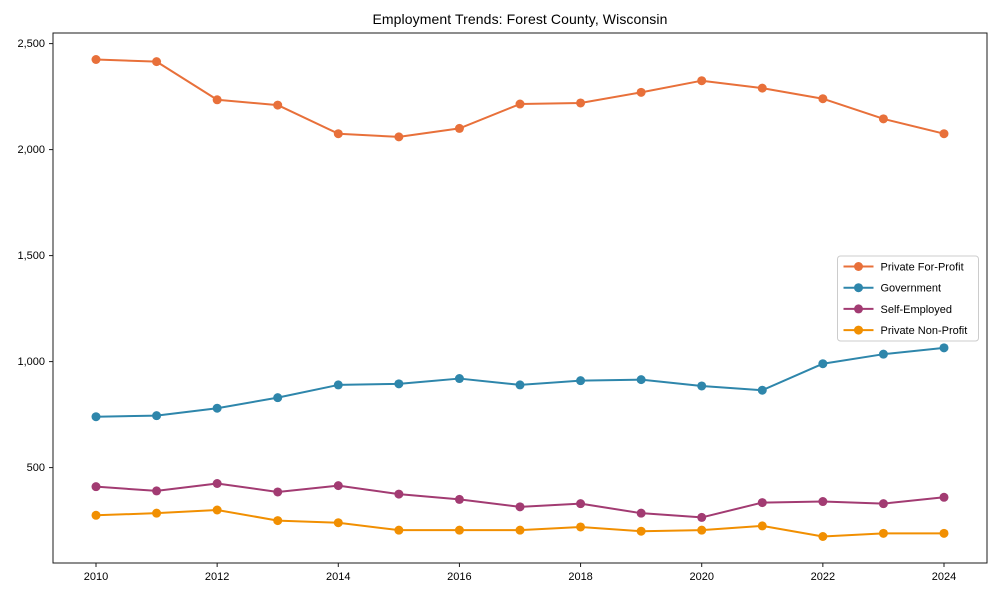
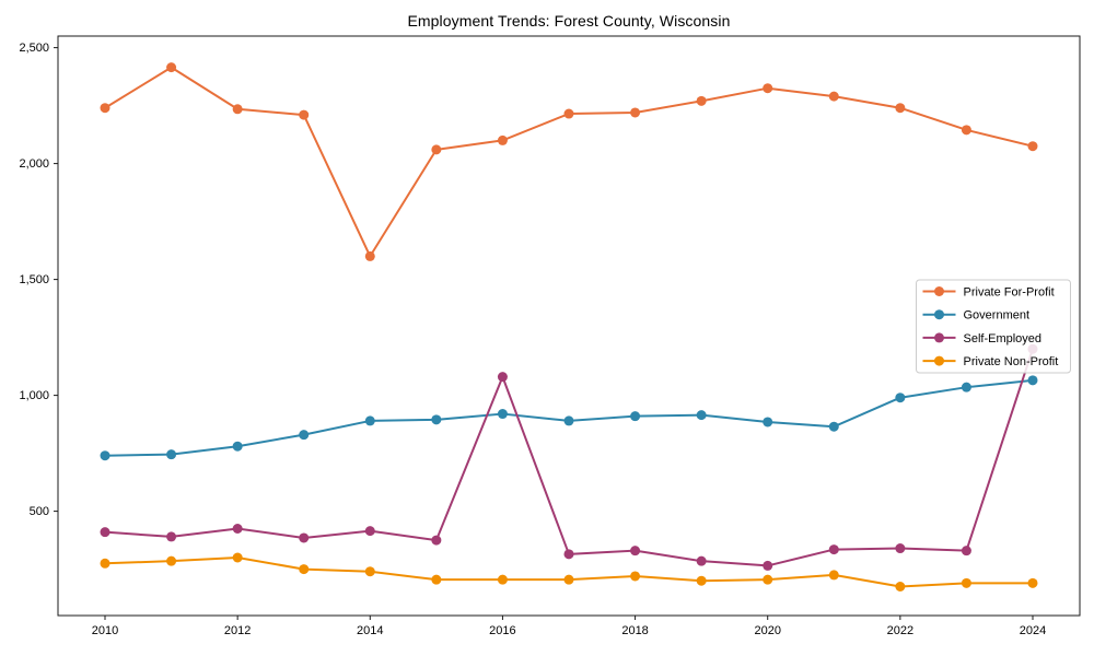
Private For-Profit/2010: 2420 -> 2240
Private For-Profit/2014: 2080 -> 1600
Self-Employed/2016: 350 -> 1080
Self-Employed/2024: 360 -> 1200
